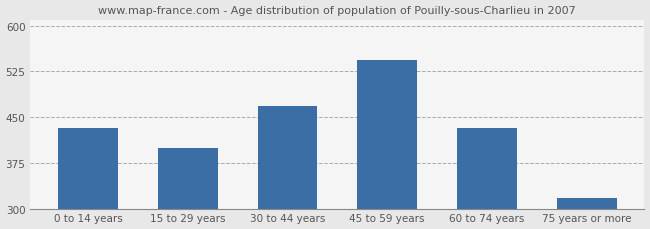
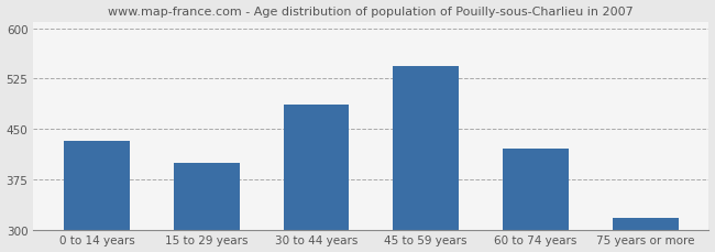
30 to 44 years: 468 -> 486
60 to 74 years: 432 -> 420
